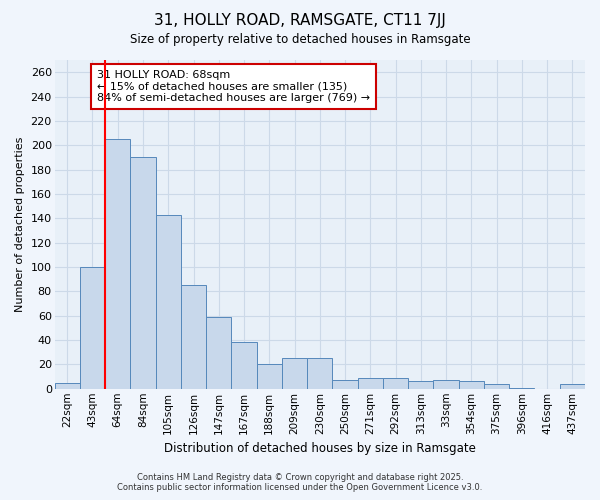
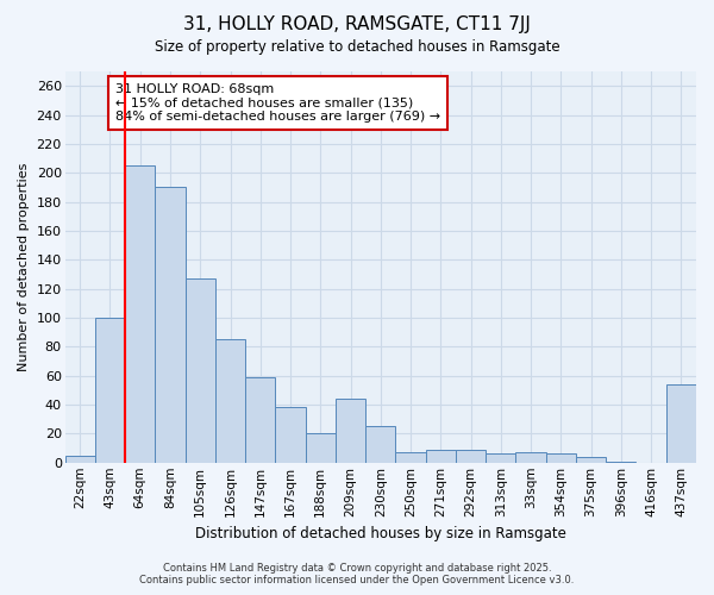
105sqm: 143 -> 127
209sqm: 25 -> 44
437sqm: 4 -> 54
